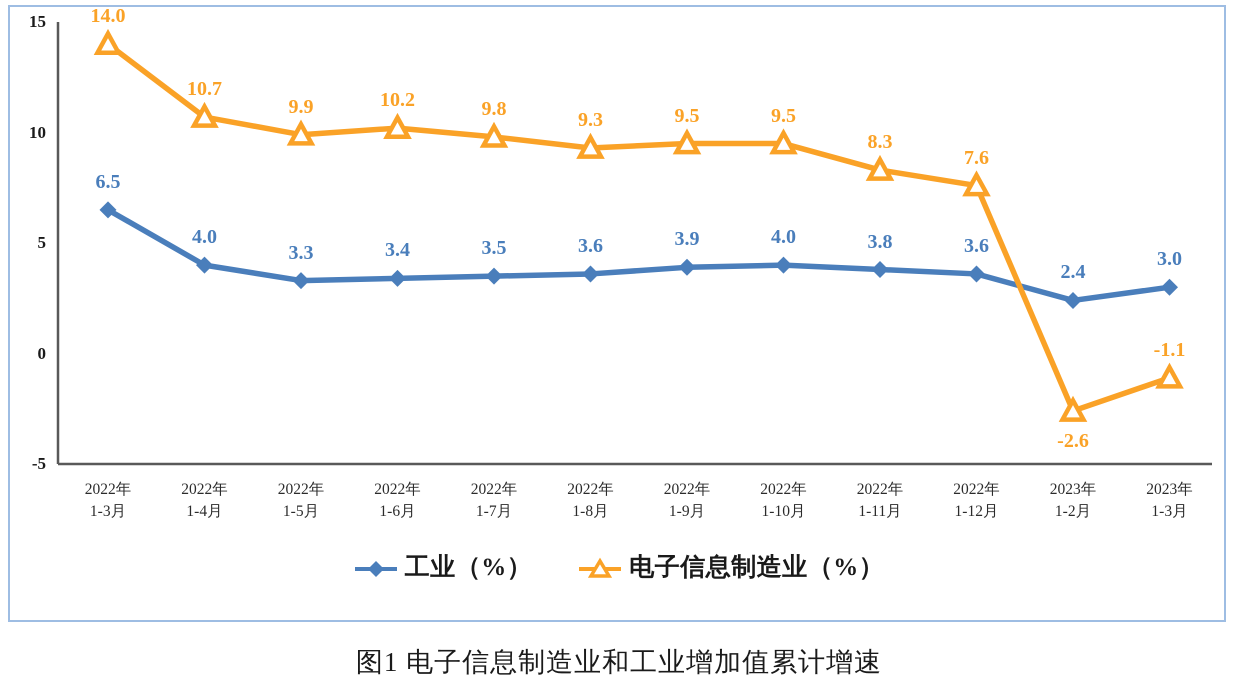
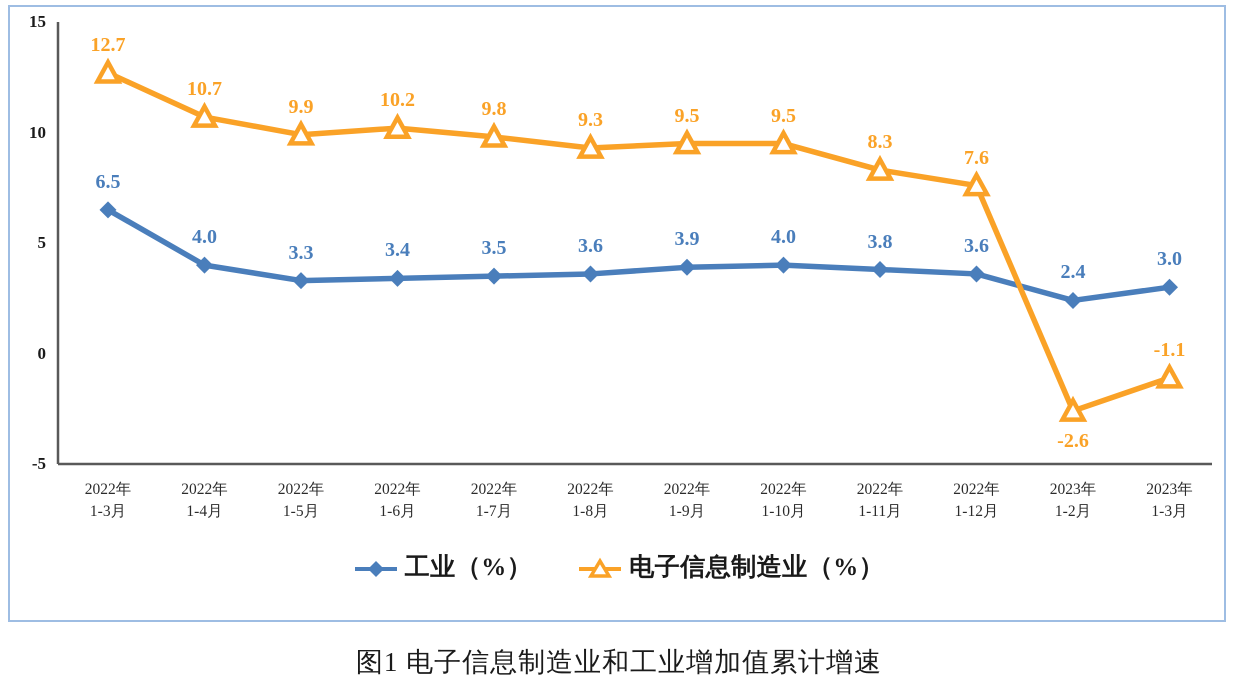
电子信息制造业（%）/2022年 1-3月: 14.0 -> 12.7
